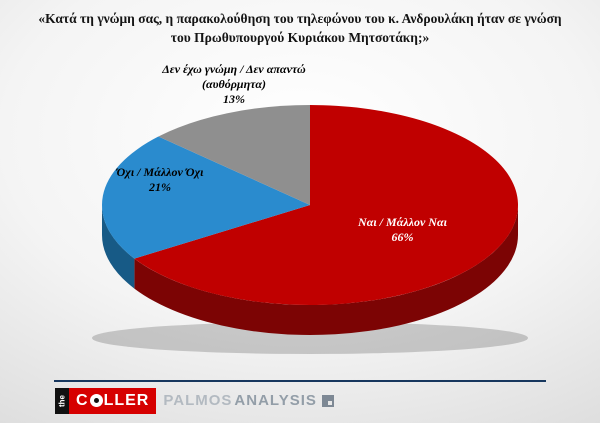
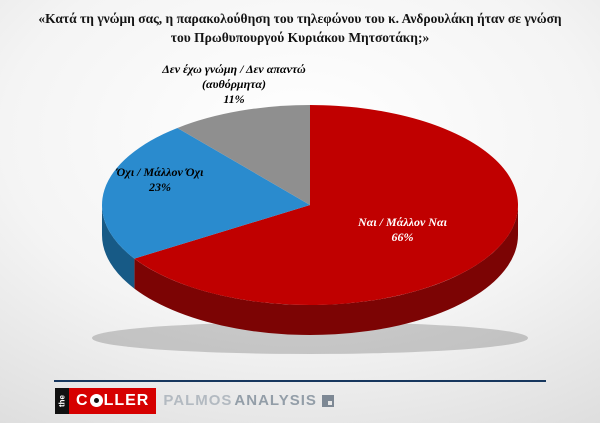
Όχι / Μάλλον Όχι: 21% -> 23%
Δεν έχω γνώμη / Δεν απαντώ (αυθόρμητα): 13% -> 11%
